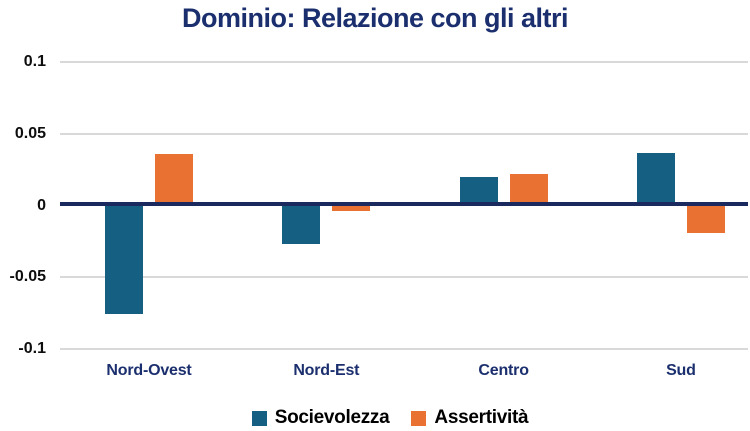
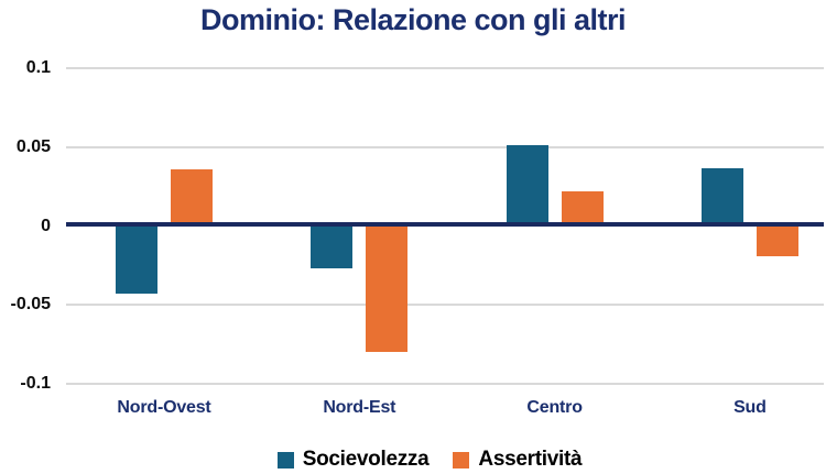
Socievolezza/Nord-Ovest: -0.076 -> -0.043
Assertività/Nord-Est: -0.004 -> -0.080
Socievolezza/Centro: 0.020 -> 0.051
